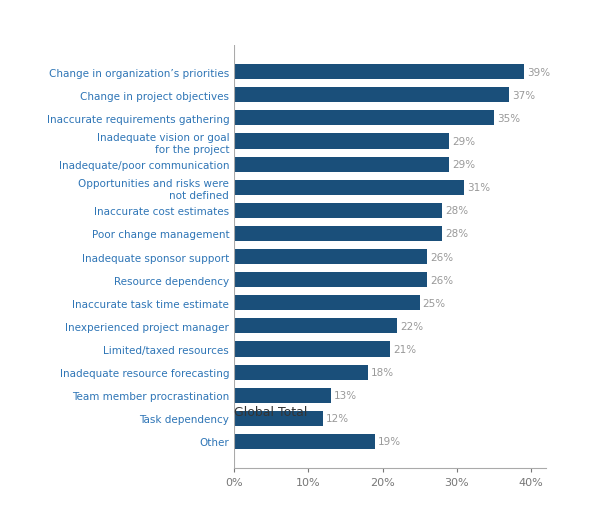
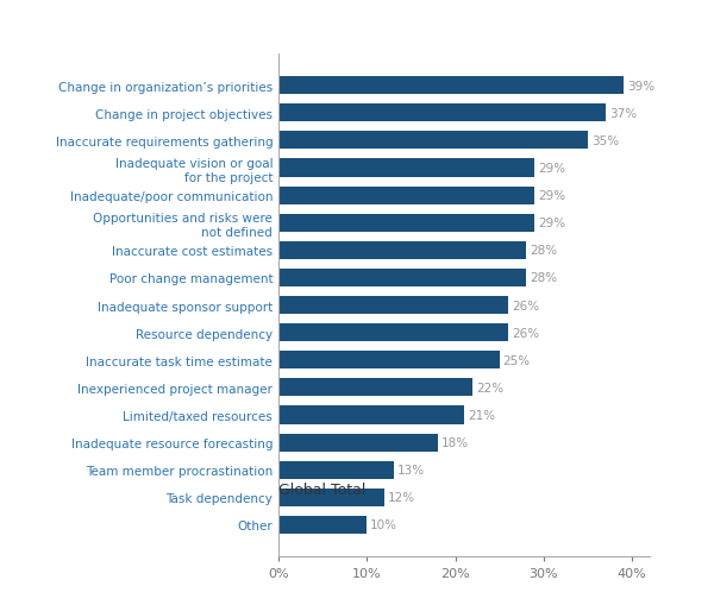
Opportunities and risks were not defined: 31% -> 29%
Other: 19% -> 10%
